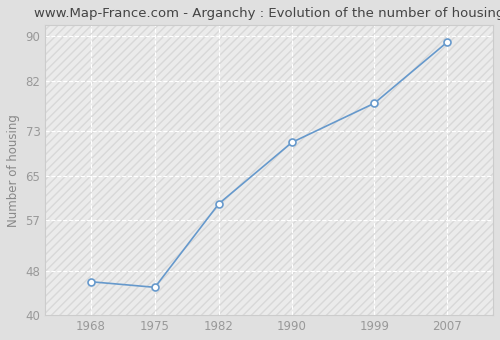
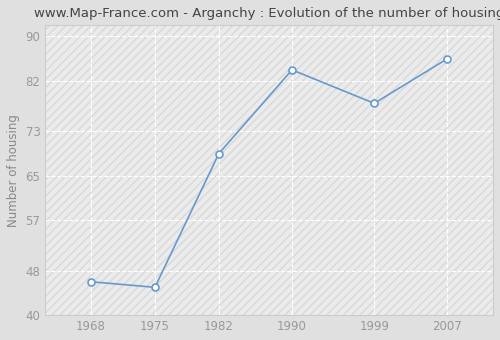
1982: 60 -> 69
1990: 71 -> 84
2007: 89 -> 86
